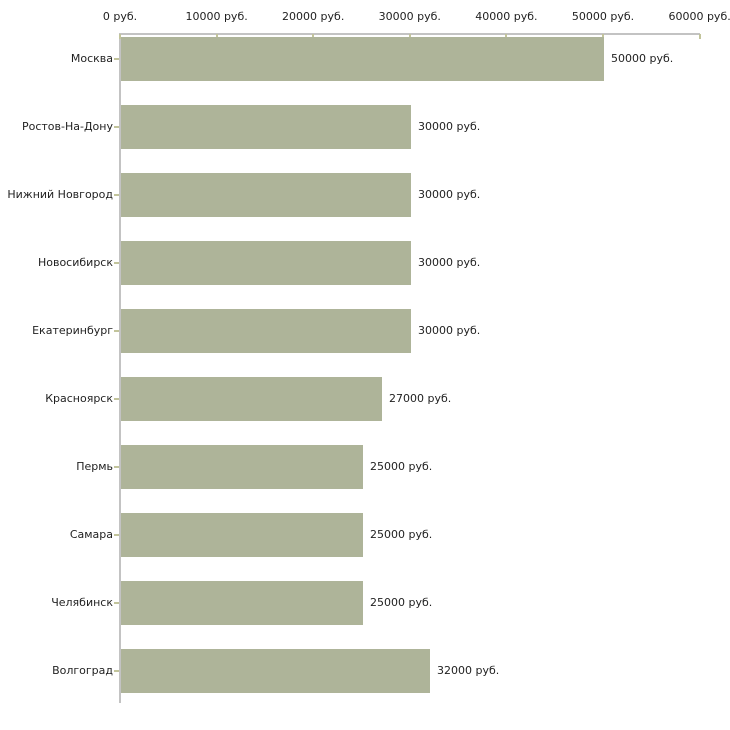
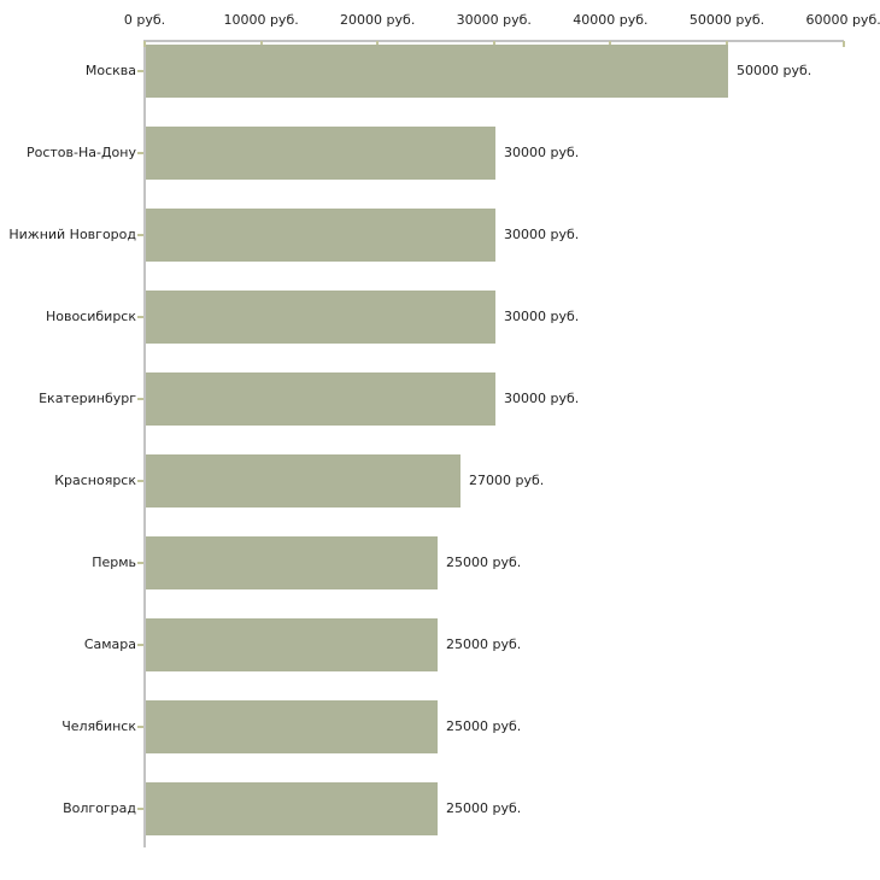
Волгоград: 32000 -> 25000
